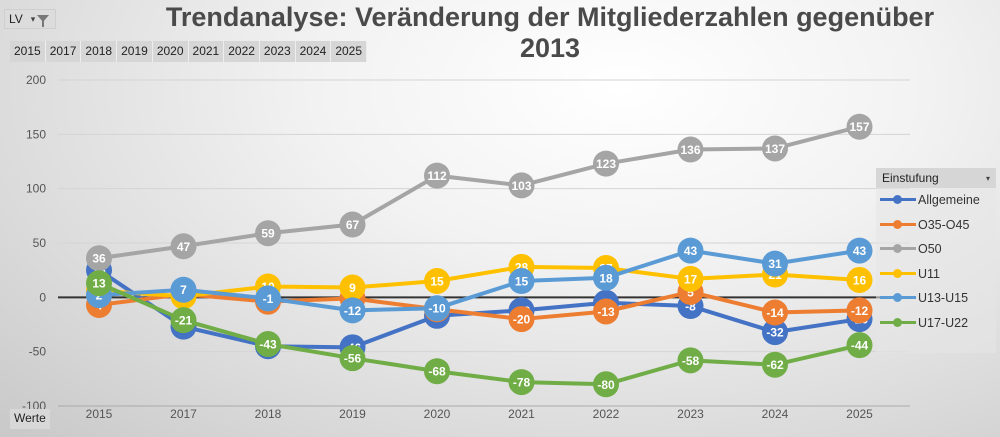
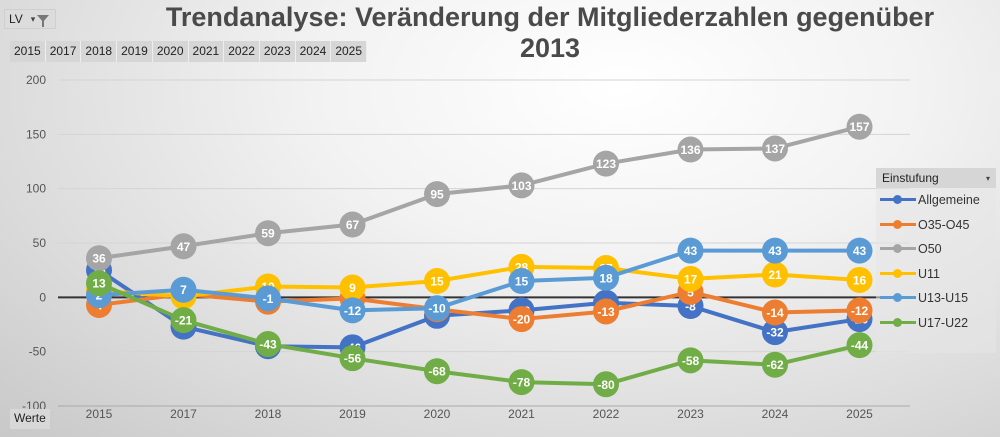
O50/2020: 112 -> 95
U13-U15/2024: 31 -> 43
